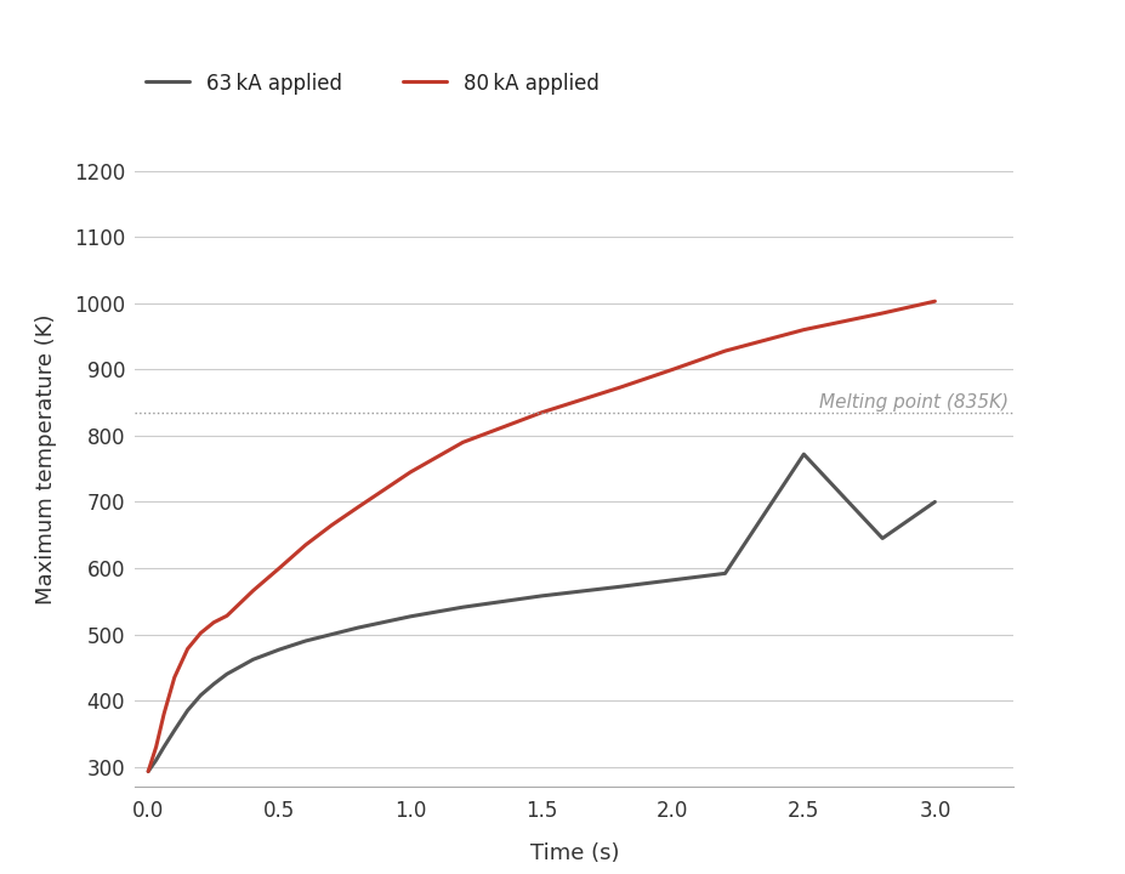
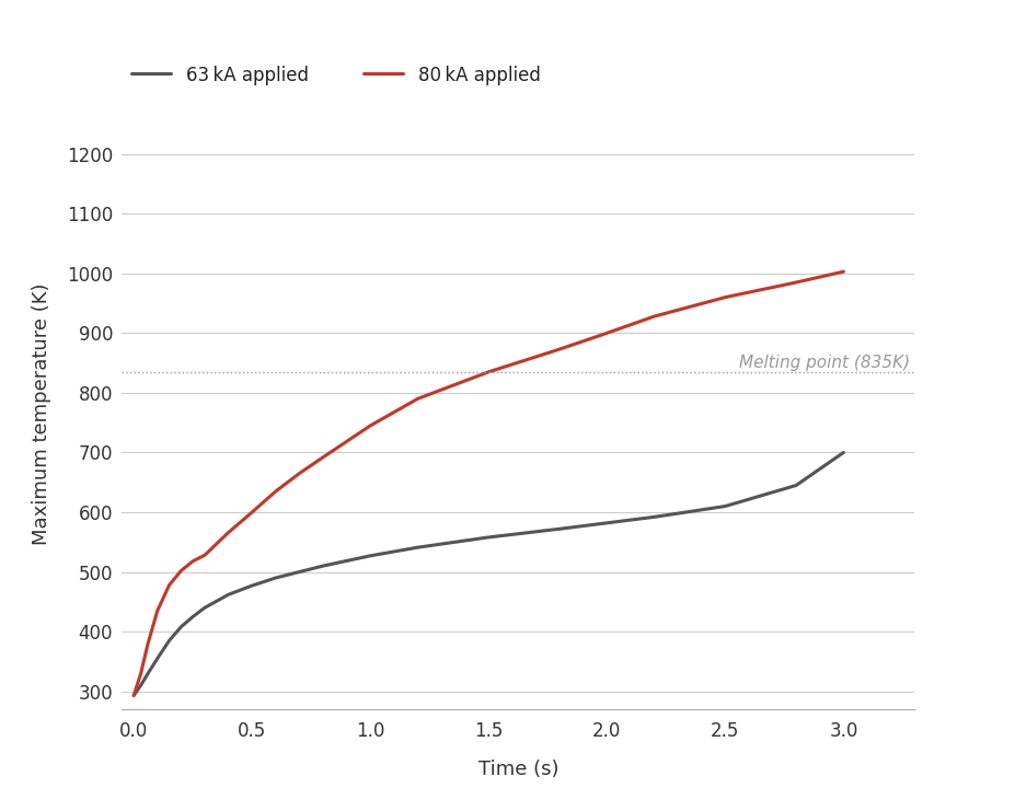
63 kA applied/2.5: 772 -> 610
